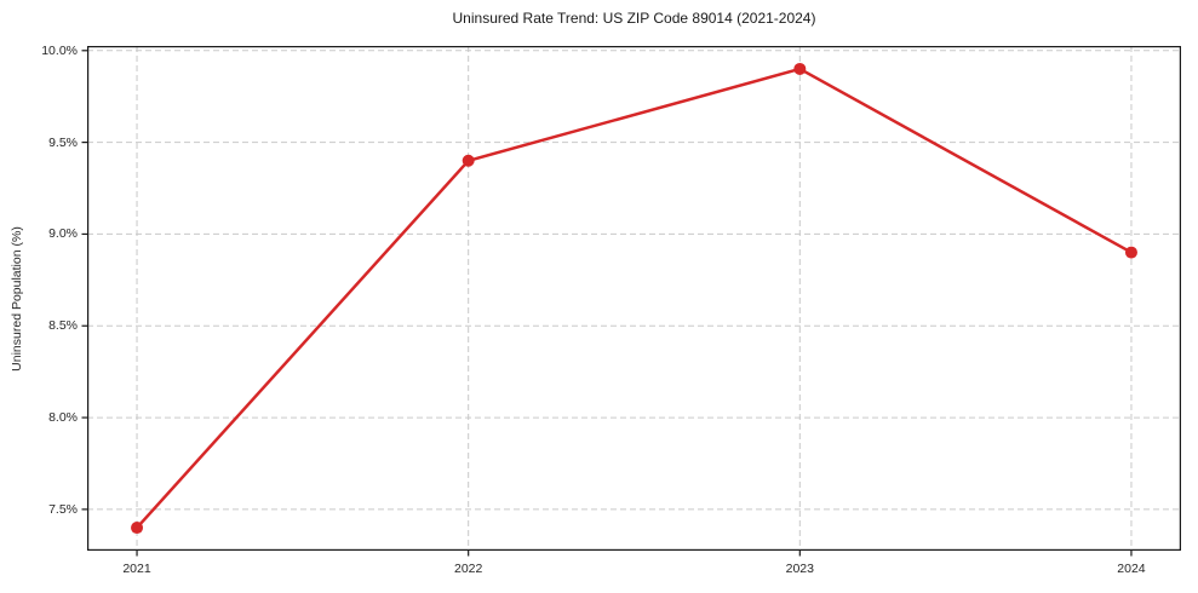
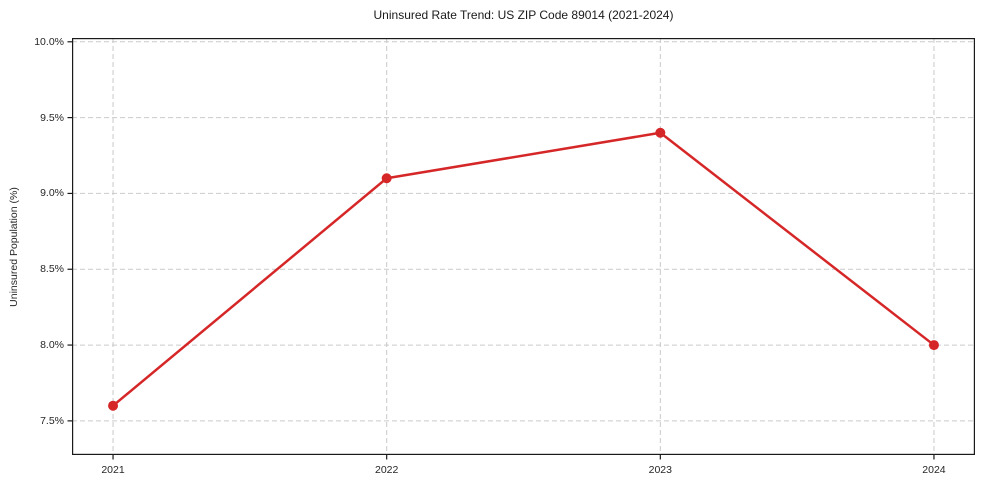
2021: 7.4% -> 7.6%
2022: 9.4% -> 9.1%
2023: 9.9% -> 9.4%
2024: 8.9% -> 8.0%
